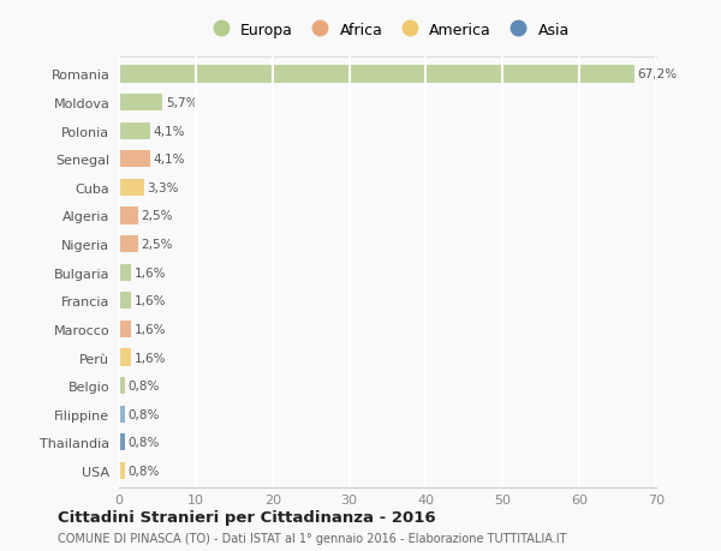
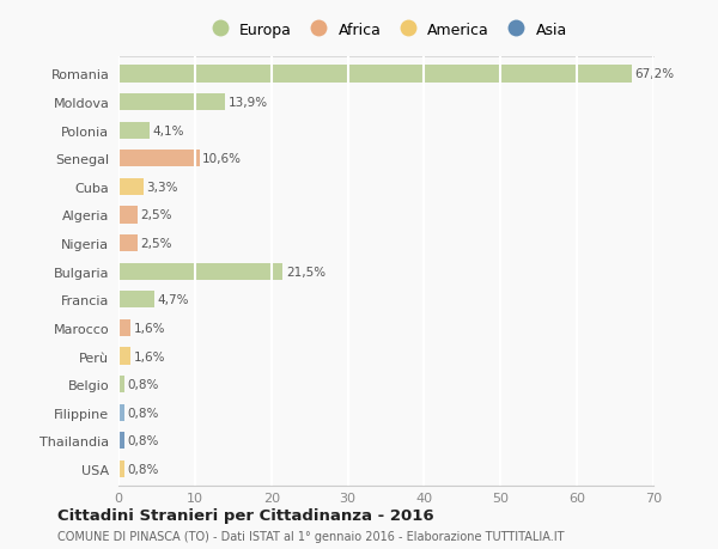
Moldova: 5,7% -> 13,9%
Senegal: 4,1% -> 10,6%
Bulgaria: 1,6% -> 21,5%
Francia: 1,6% -> 4,7%
